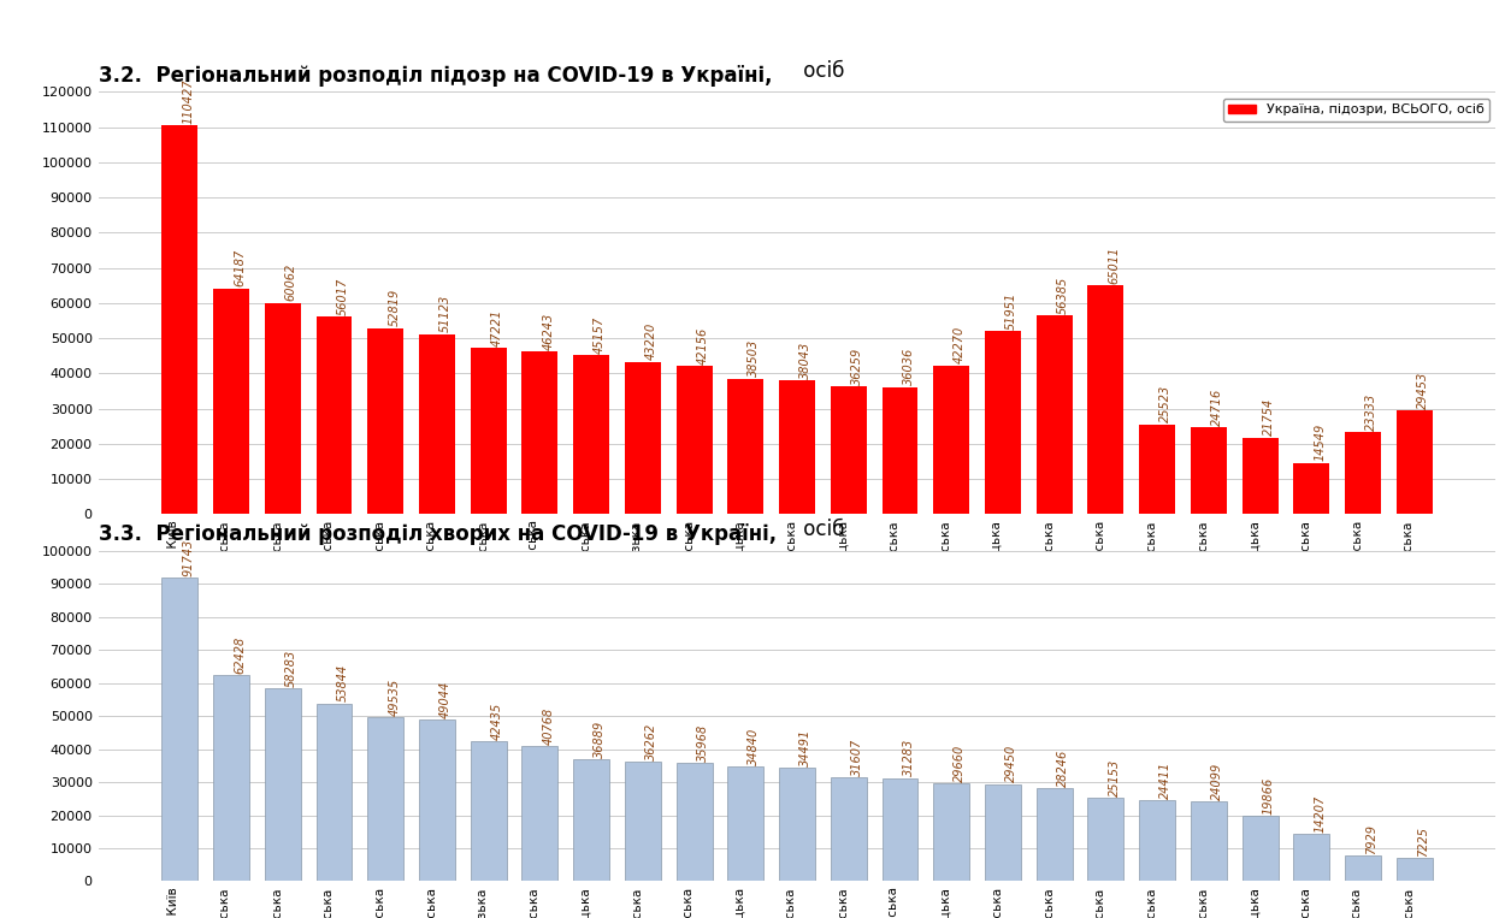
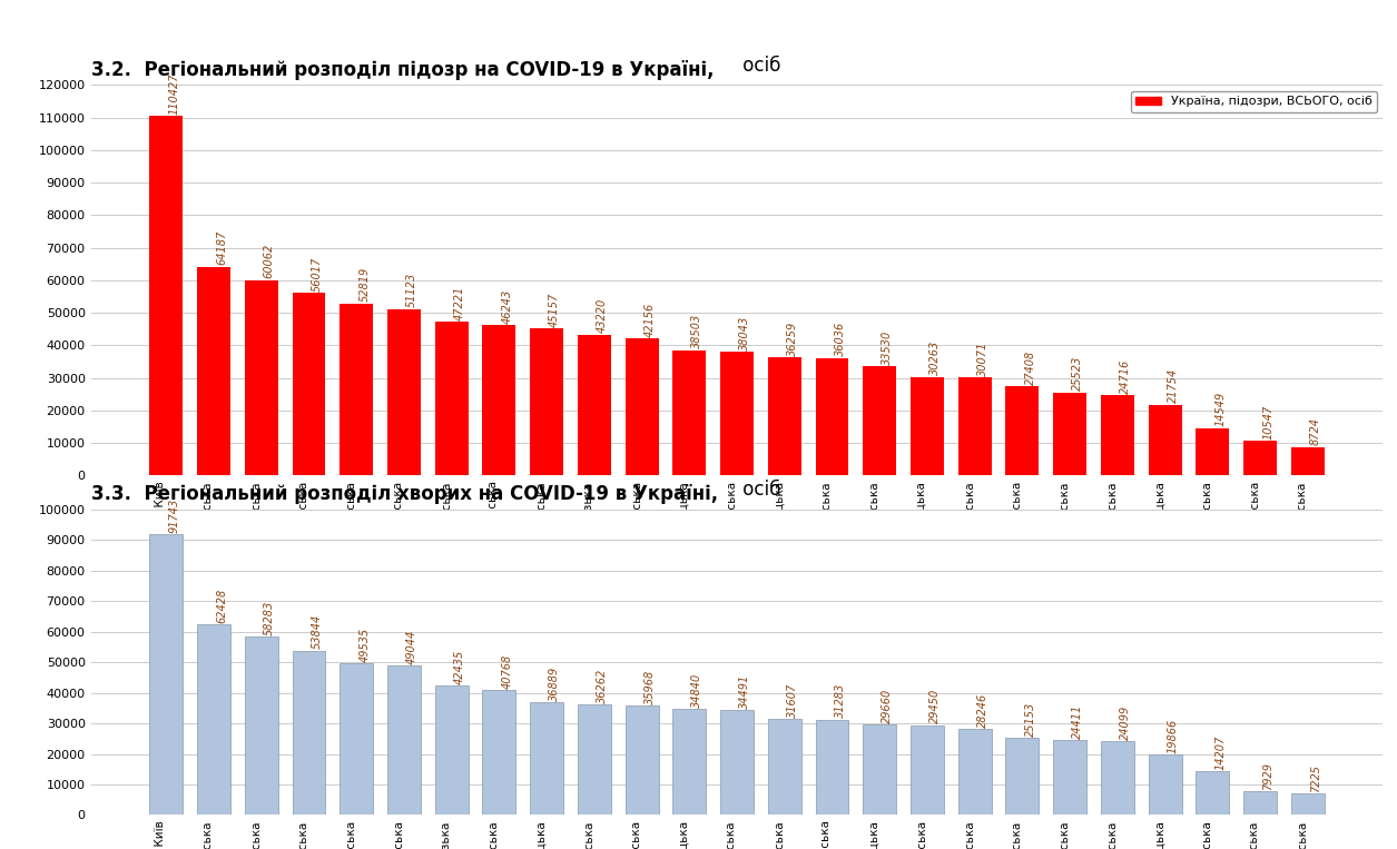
3.2. Регіональний розподіл підозр на COVID-19 в Україні,/Черкаська: 42270 -> 33530
3.2. Регіональний розподіл підозр на COVID-19 в Україні,/Донецька: 51951 -> 30263
3.2. Регіональний розподіл підозр на COVID-19 в Україні,/Волинська: 56385 -> 30071
3.2. Регіональний розподіл підозр на COVID-19 в Україні,/Закарпатська: 65011 -> 27408
3.2. Регіональний розподіл підозр на COVID-19 в Україні,/Кіровоградська: 23333 -> 10547
3.2. Регіональний розподіл підозр на COVID-19 в Україні,/Луганська: 29453 -> 8724
